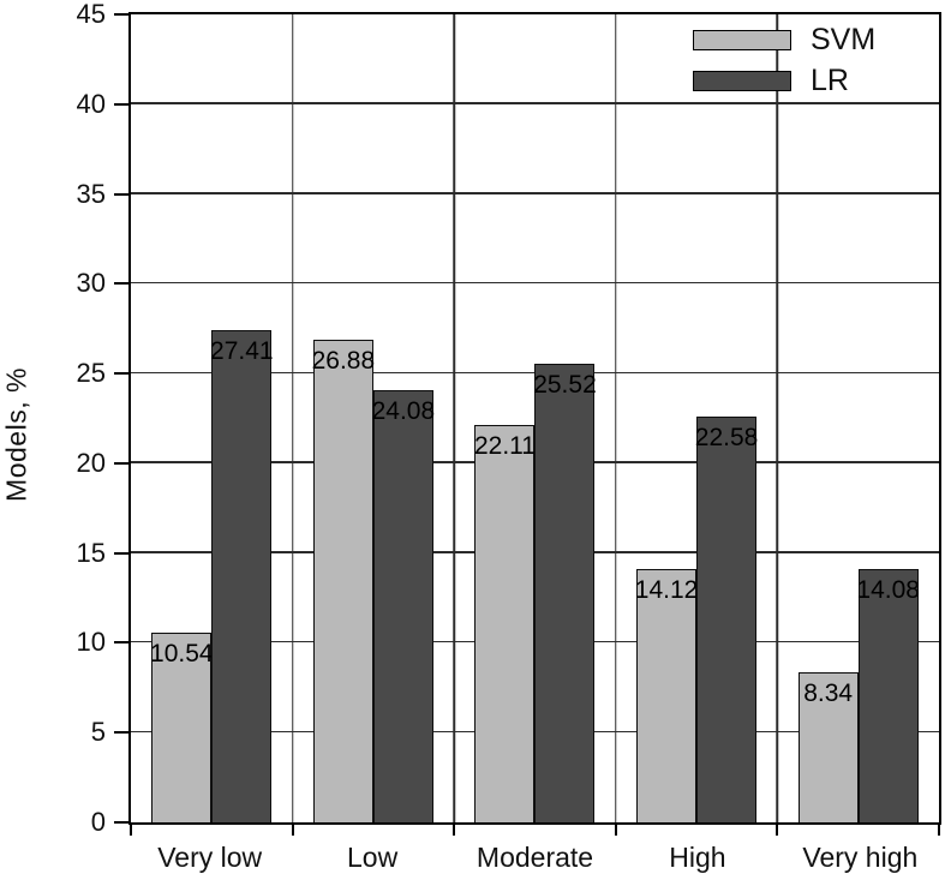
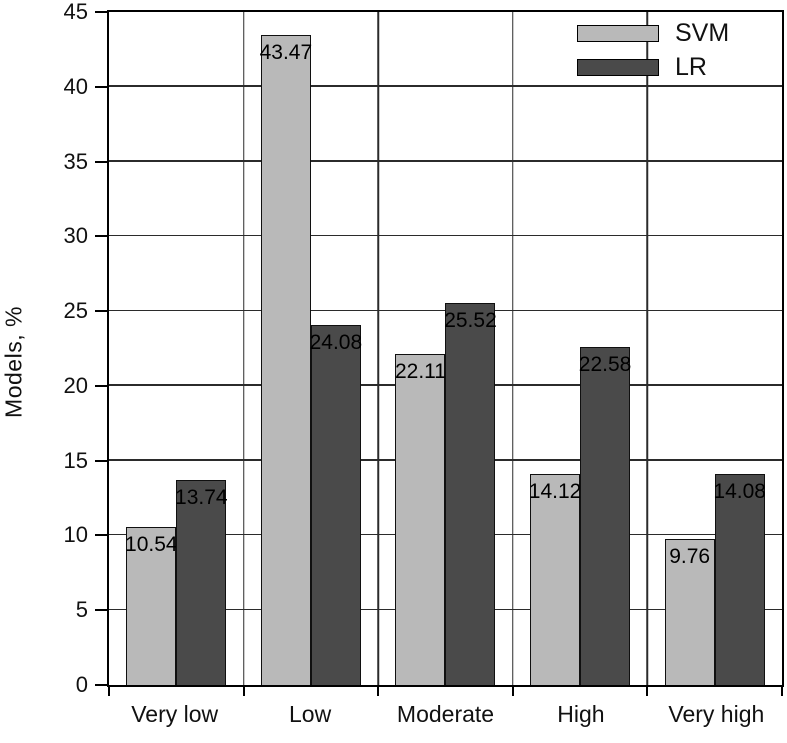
LR/Very low: 27.41 -> 13.74
SVM/Low: 26.88 -> 43.47
SVM/Very high: 8.34 -> 9.76
